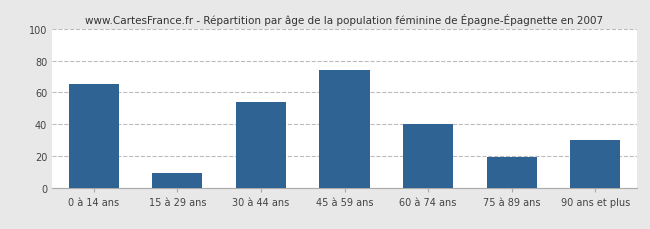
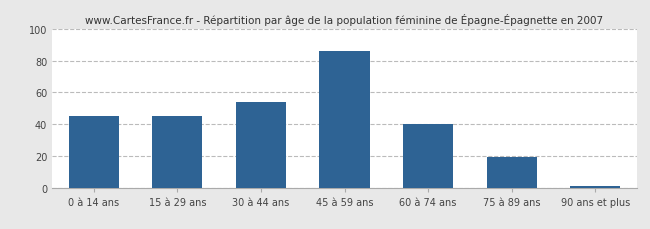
0 à 14 ans: 65 -> 45
15 à 29 ans: 9 -> 45
45 à 59 ans: 74 -> 86
90 ans et plus: 30 -> 1
